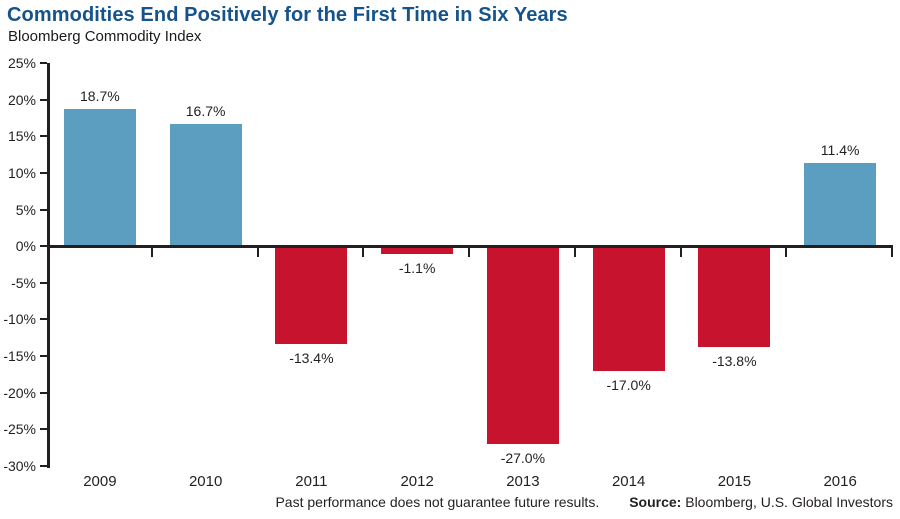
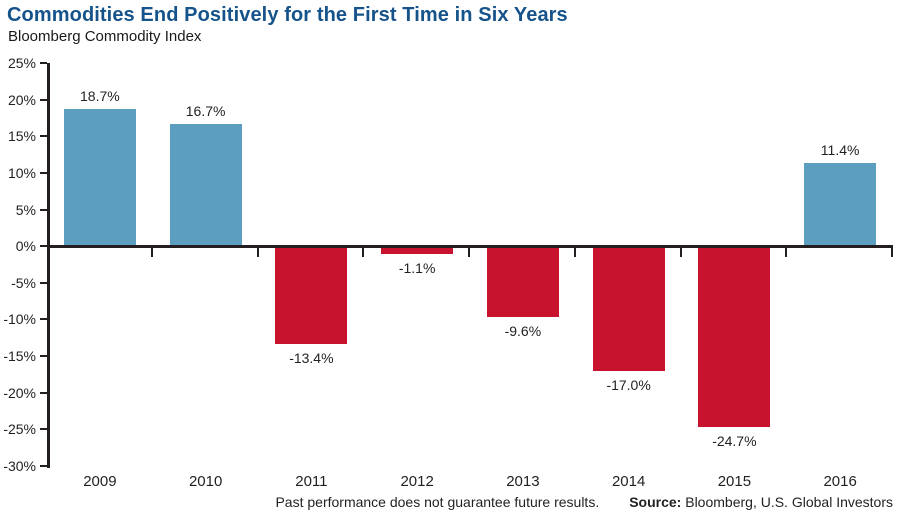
2013: -27.0% -> -9.6%
2015: -13.8% -> -24.7%
